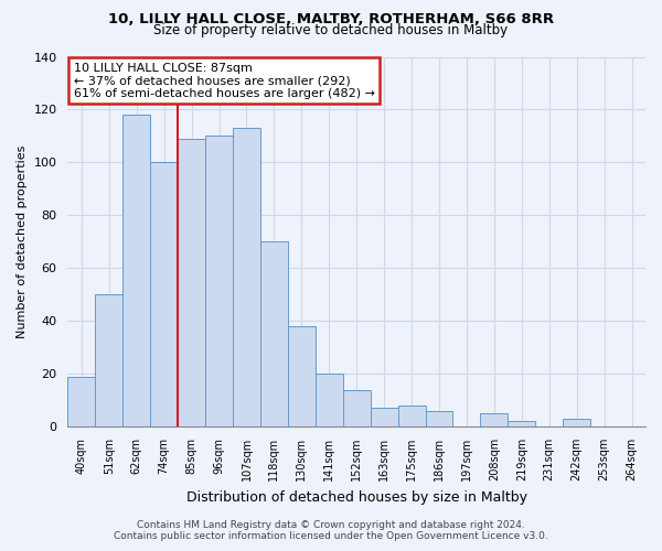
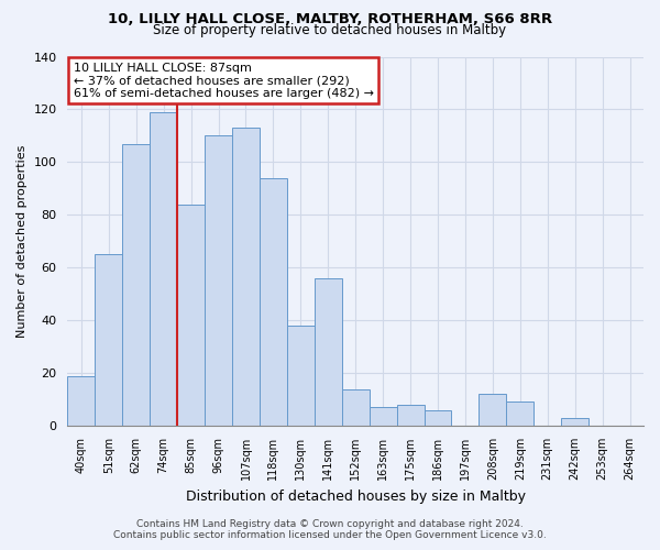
51sqm: 50 -> 65
62sqm: 118 -> 107
74sqm: 100 -> 119
85sqm: 109 -> 84
118sqm: 70 -> 94
141sqm: 20 -> 56
208sqm: 5 -> 12
219sqm: 2 -> 9
